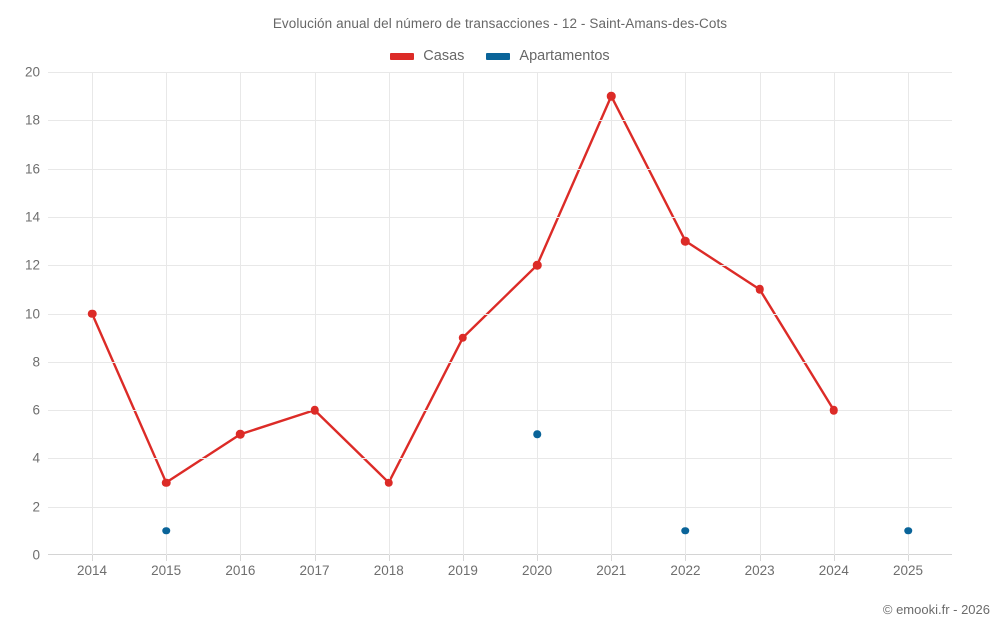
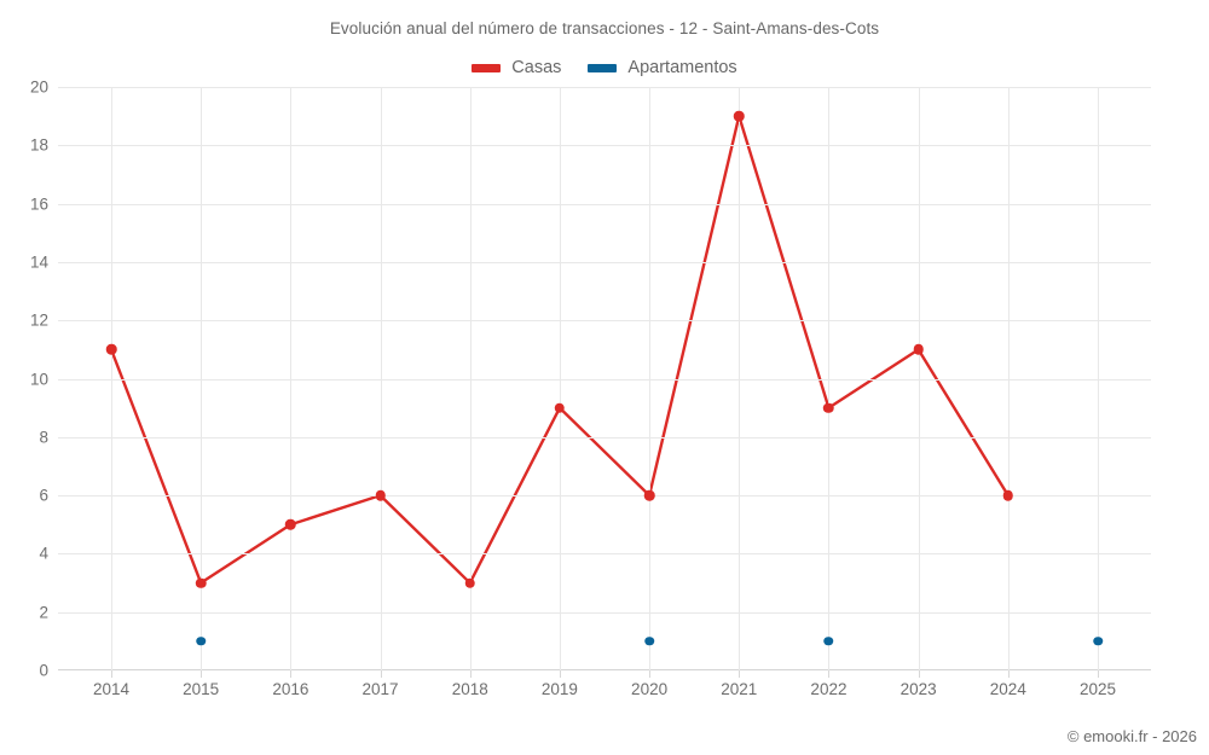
Casas/2014: 10 -> 11
Casas/2020: 12 -> 6
Apartamentos/2020: 5 -> 1
Casas/2022: 13 -> 9
